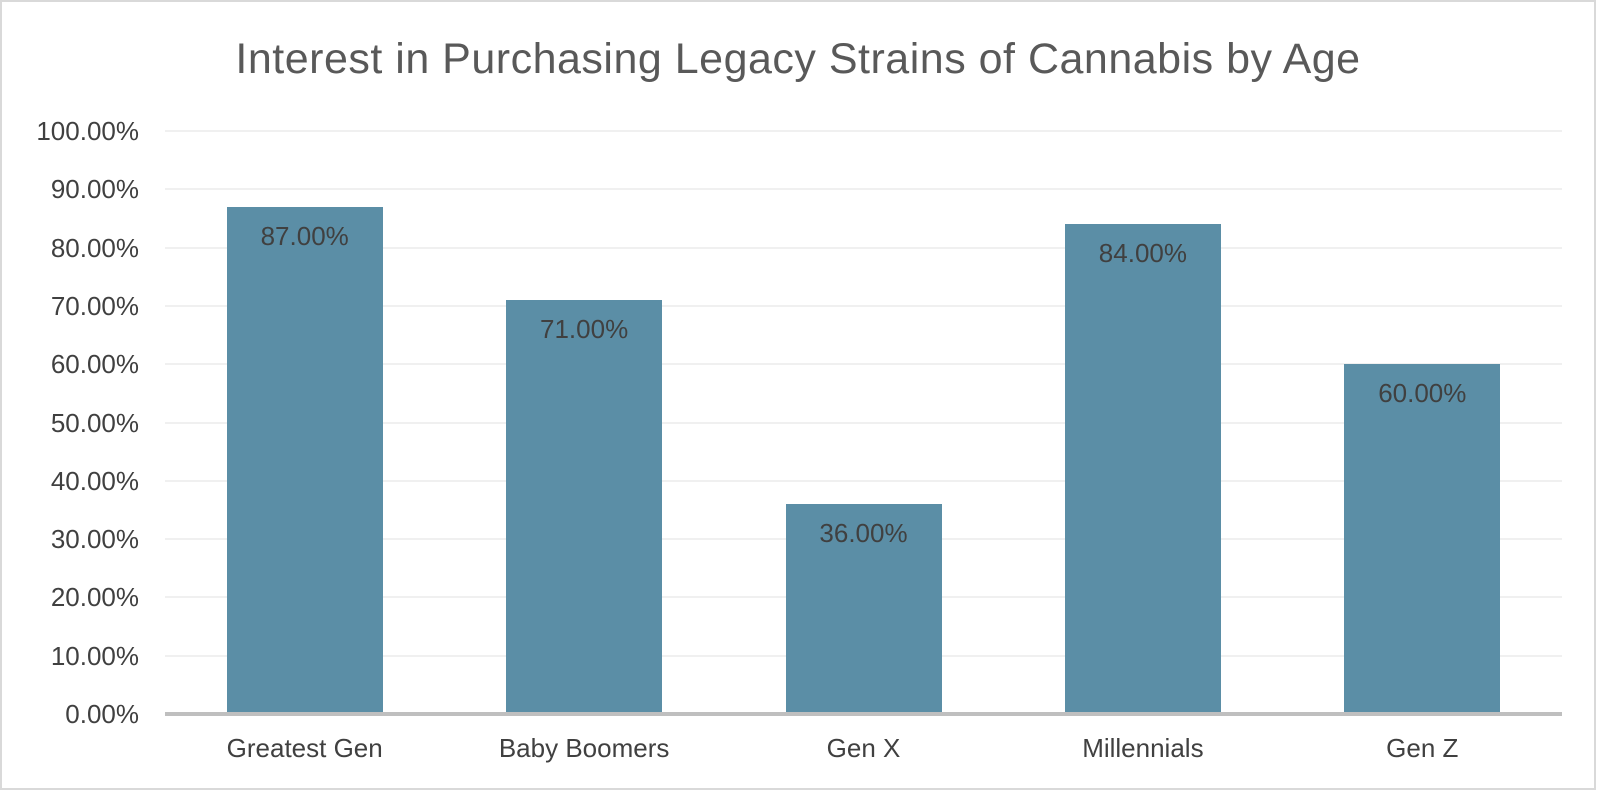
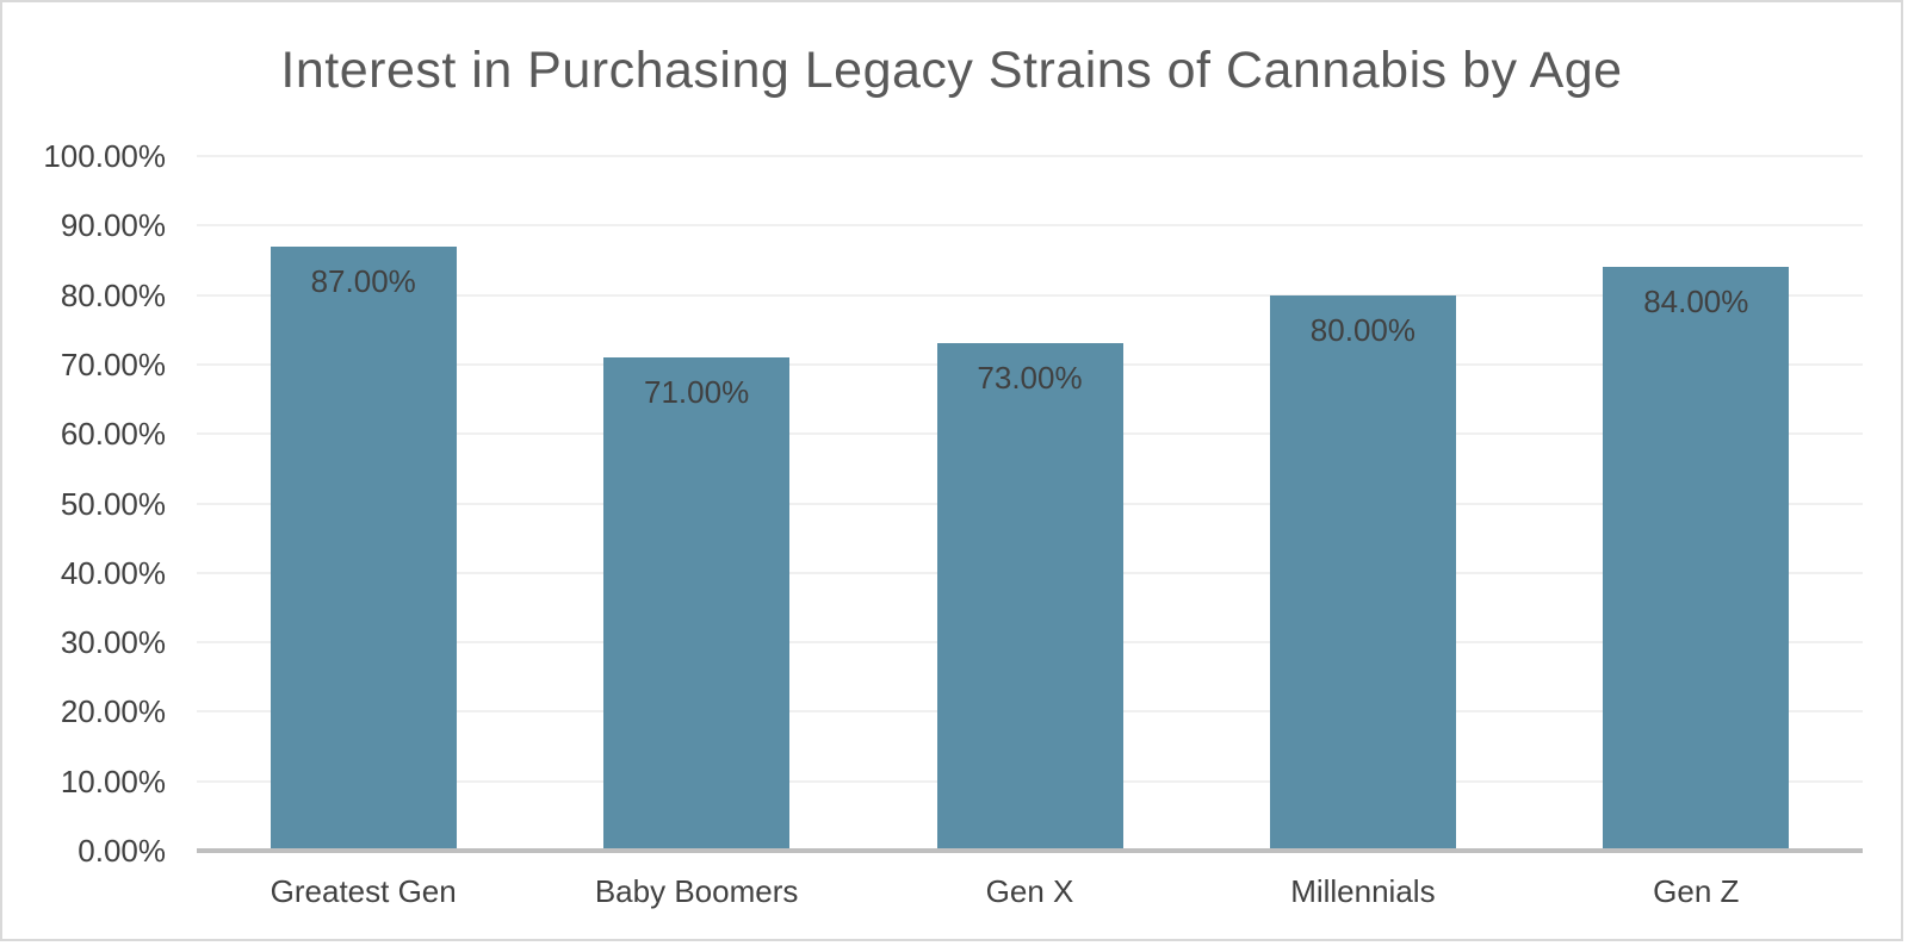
Gen X: 36.00% -> 73.00%
Millennials: 84.00% -> 80.00%
Gen Z: 60.00% -> 84.00%
